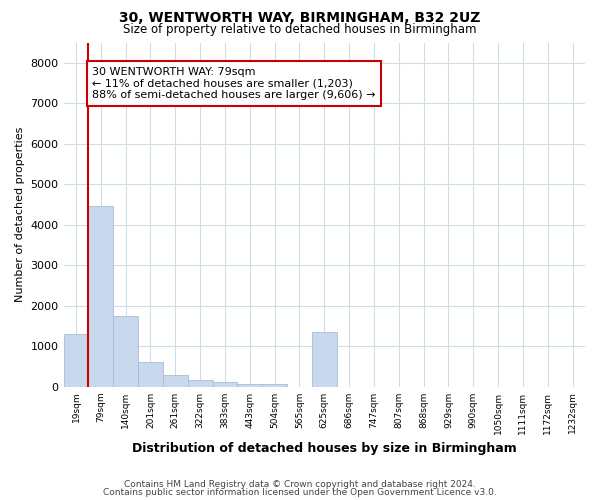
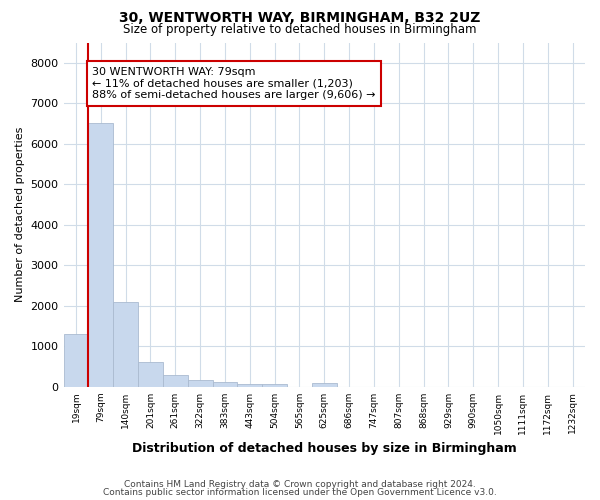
79sqm: 4450 -> 6500
140sqm: 1750 -> 2080
625sqm: 1350 -> 100
